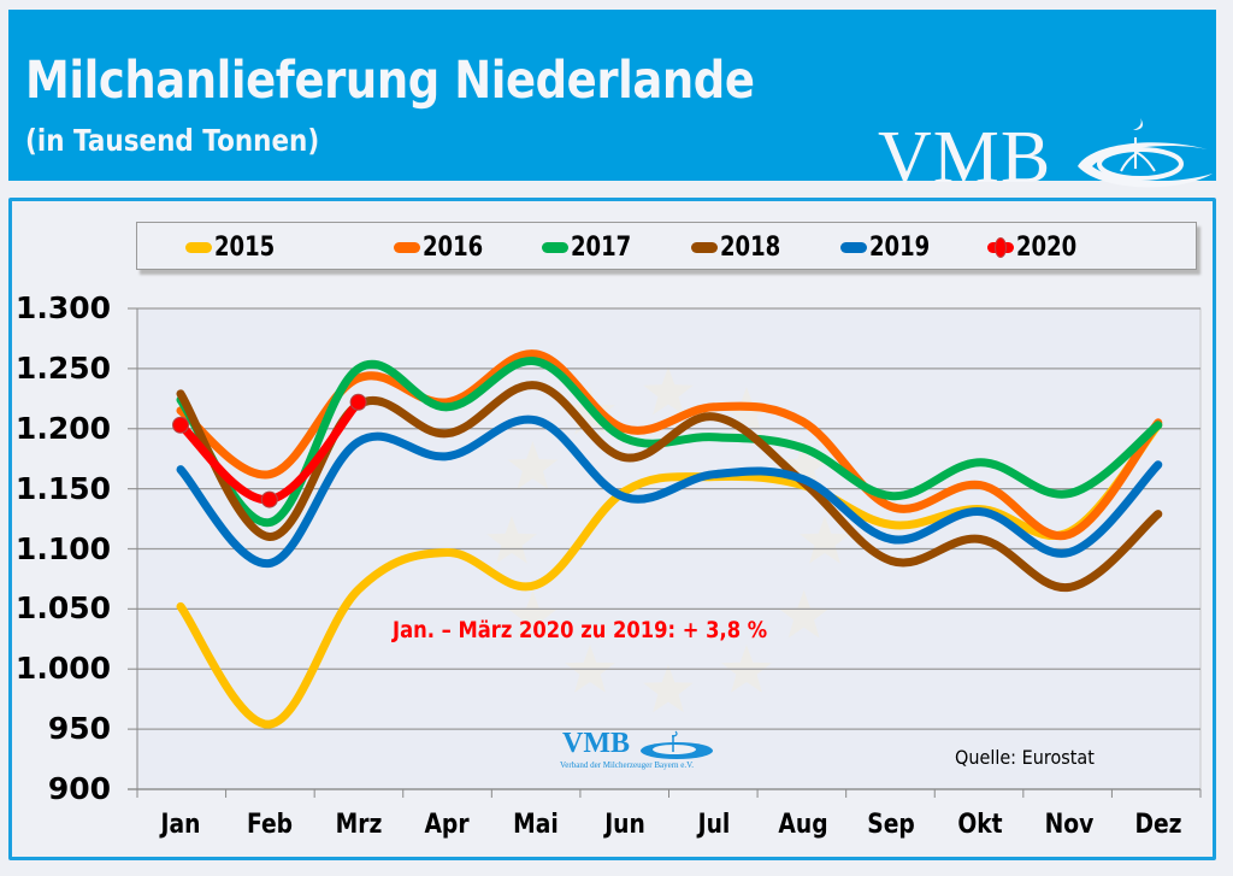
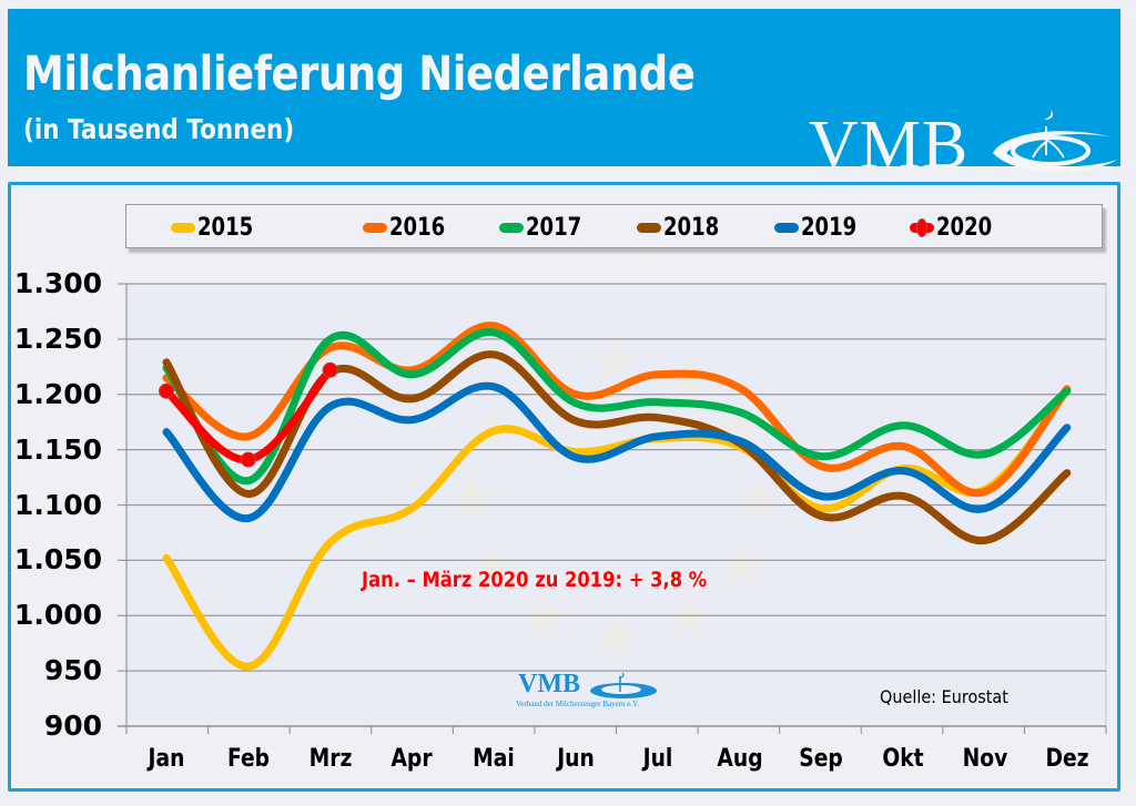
2015/Mai: 1070 -> 1170
2018/Jul: 1210 -> 1180
2015/Sep: 1120 -> 1100
